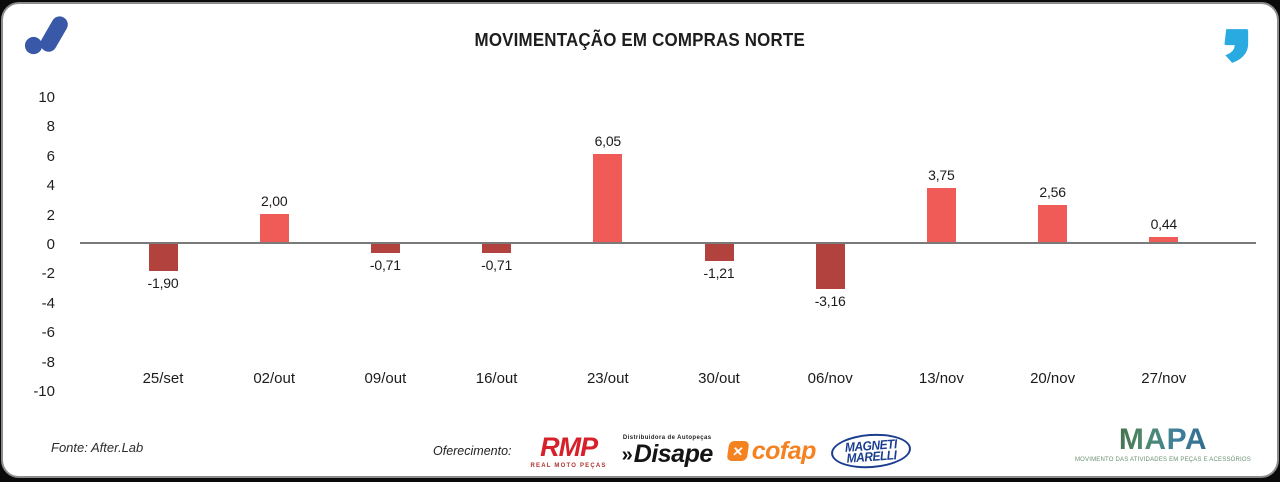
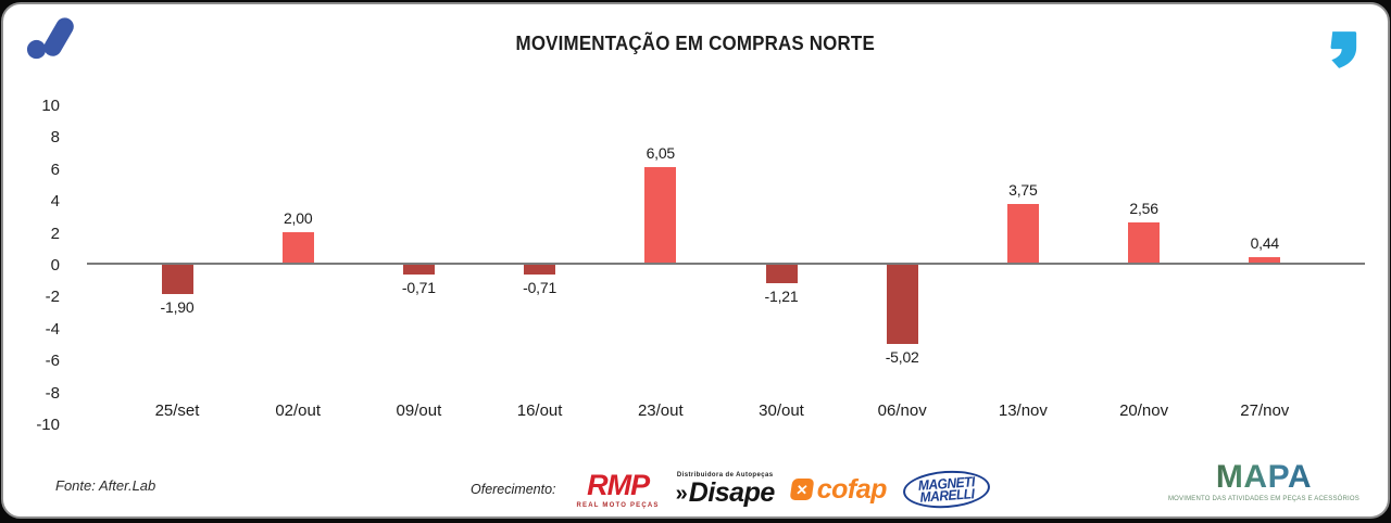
06/nov: -3,16 -> -5,02
